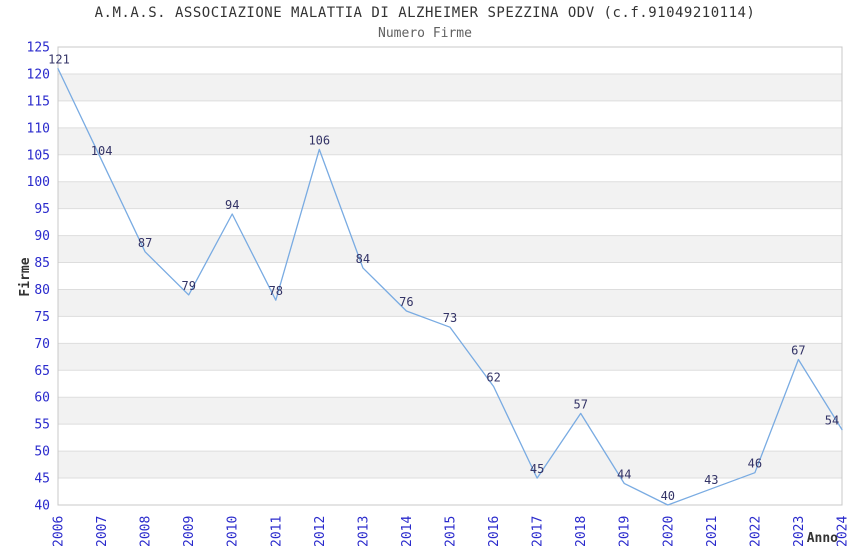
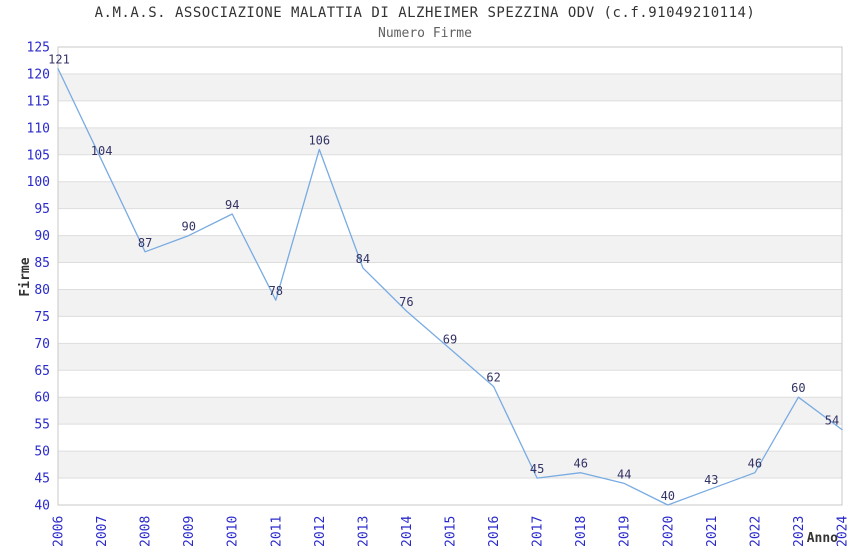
2009: 79 -> 90
2015: 73 -> 69
2018: 57 -> 46
2023: 67 -> 60
